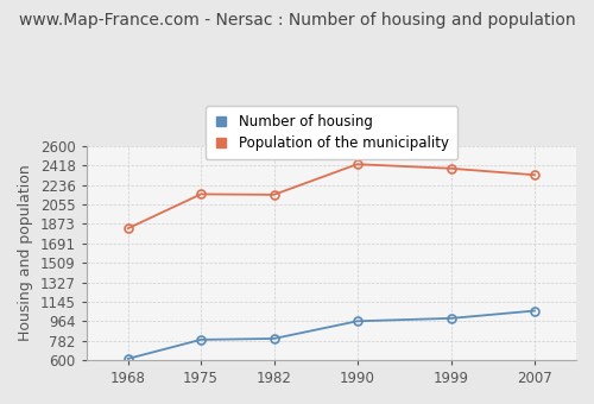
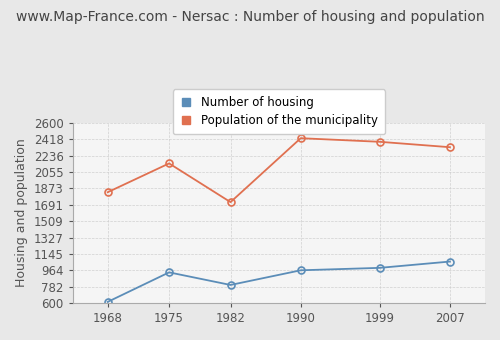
Number of housing/1975: 790 -> 940
Population of the municipality/1982: 2140 -> 1720
